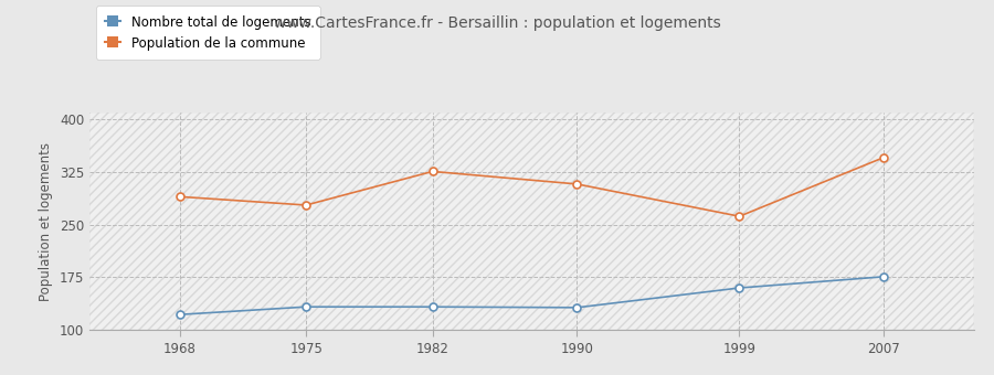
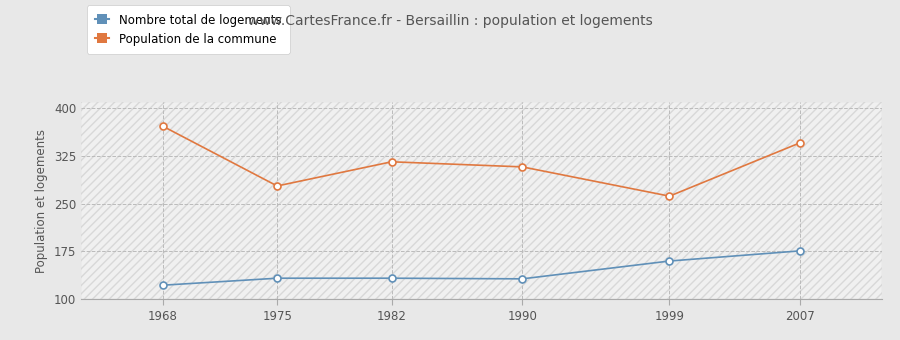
Population de la commune/1968: 290 -> 372
Population de la commune/1982: 326 -> 316
